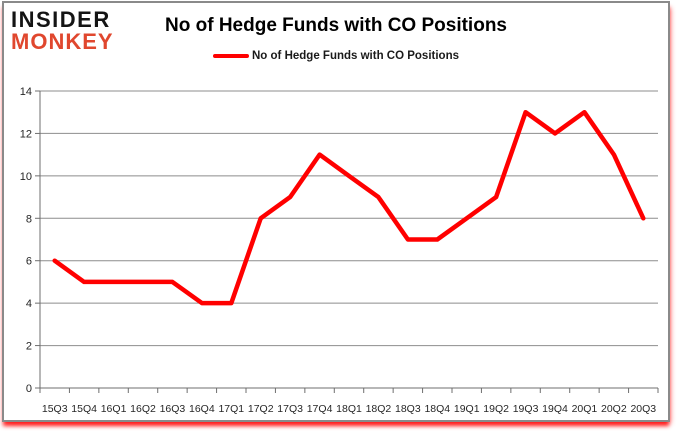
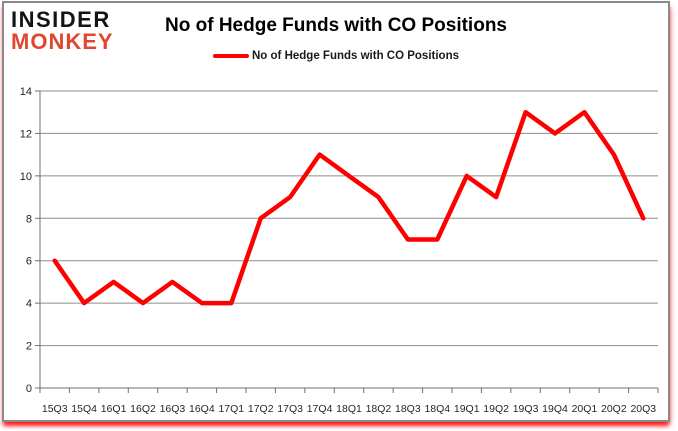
15Q4: 5 -> 4
16Q2: 5 -> 4
19Q1: 8 -> 10
